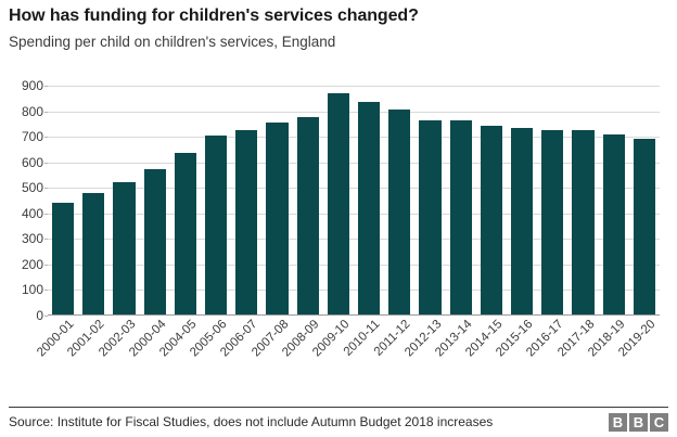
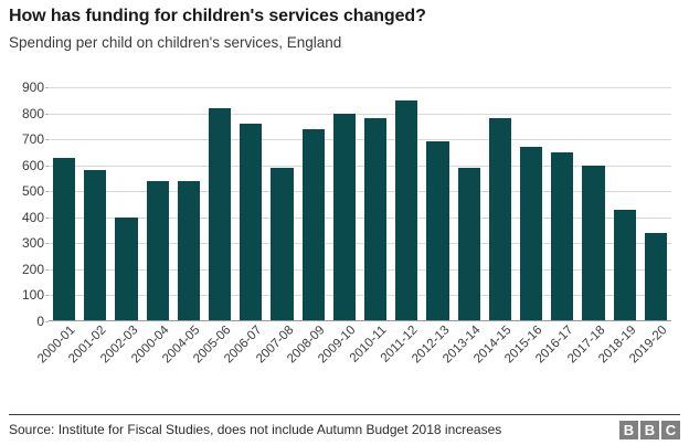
2000-01: 440 -> 630
2001-02: 480 -> 580
2002-03: 520 -> 400
2000-04: 570 -> 540
2004-05: 640 -> 540
2005-06: 700 -> 820
2006-07: 730 -> 760
2007-08: 760 -> 590
2008-09: 780 -> 740
2009-10: 870 -> 800
2010-11: 840 -> 780
2011-12: 810 -> 850
2012-13: 760 -> 690
2013-14: 760 -> 590
2014-15: 740 -> 780
2015-16: 740 -> 670
2016-17: 720 -> 650
2017-18: 730 -> 600
2018-19: 710 -> 430
2019-20: 690 -> 340
